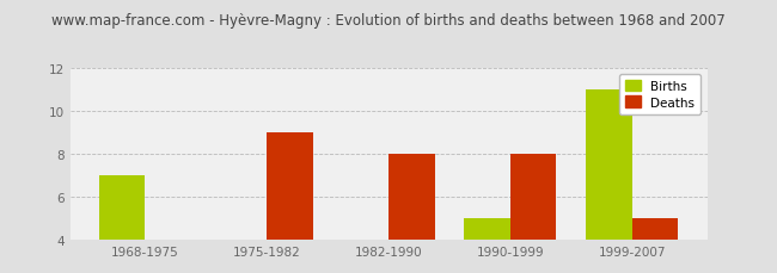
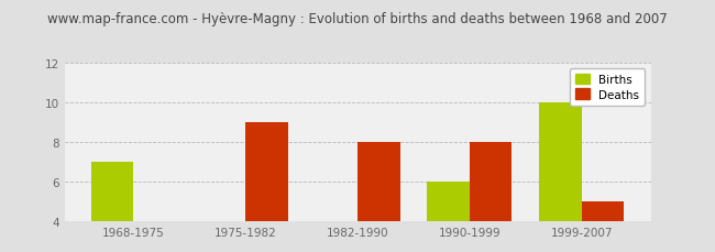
Births/1990-1999: 5 -> 6
Births/1999-2007: 11 -> 10
